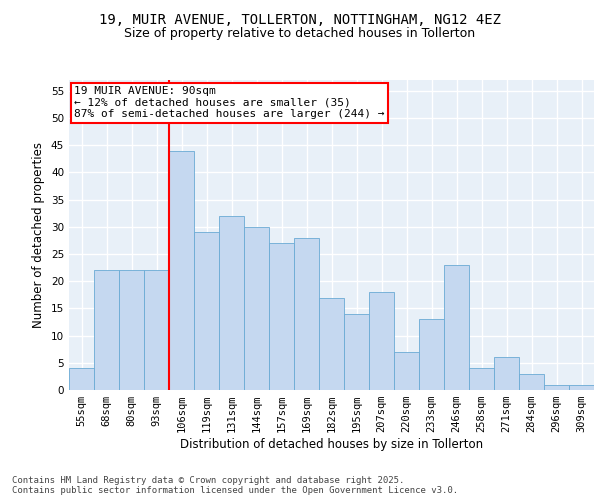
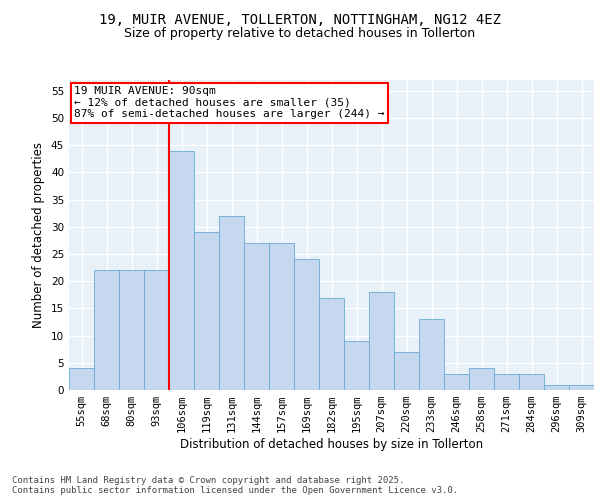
144sqm: 30 -> 27
169sqm: 28 -> 24
195sqm: 14 -> 9
246sqm: 23 -> 3
271sqm: 6 -> 3
